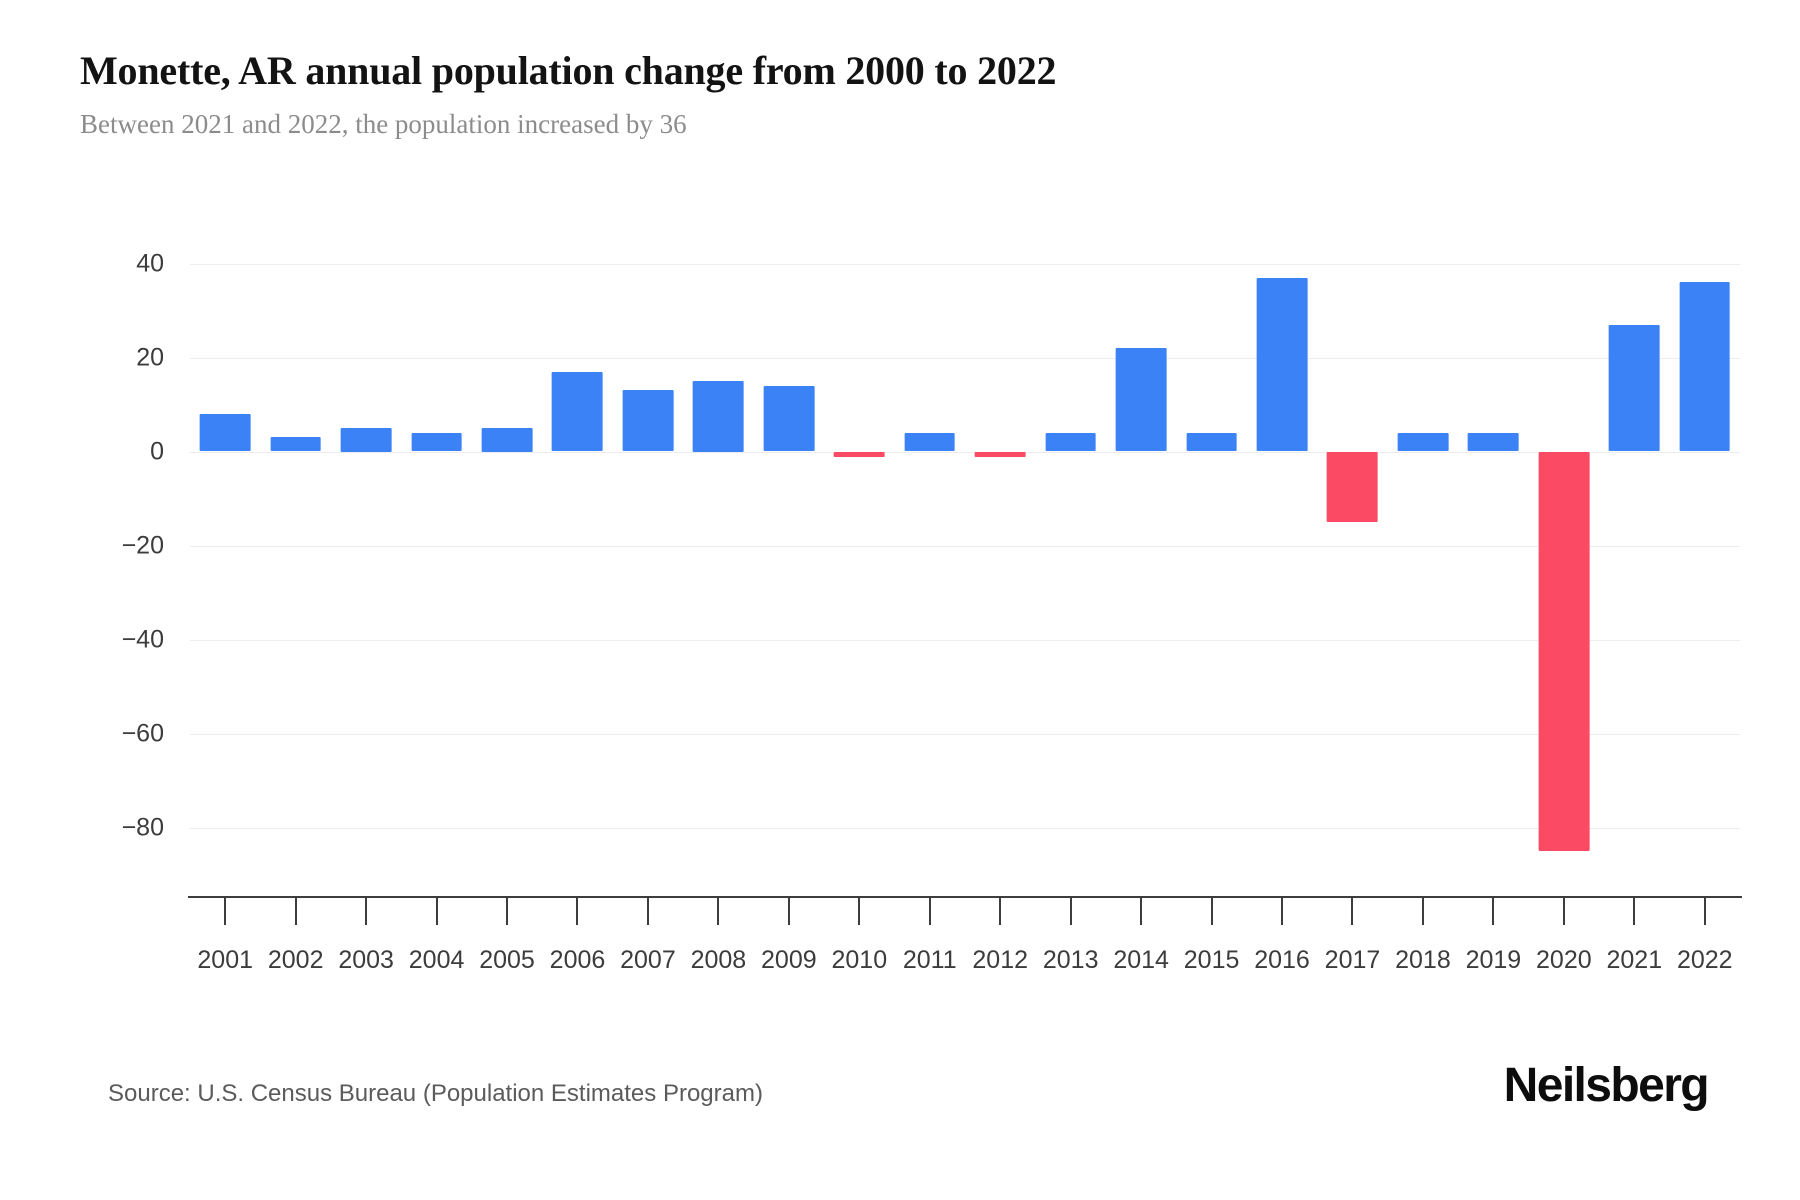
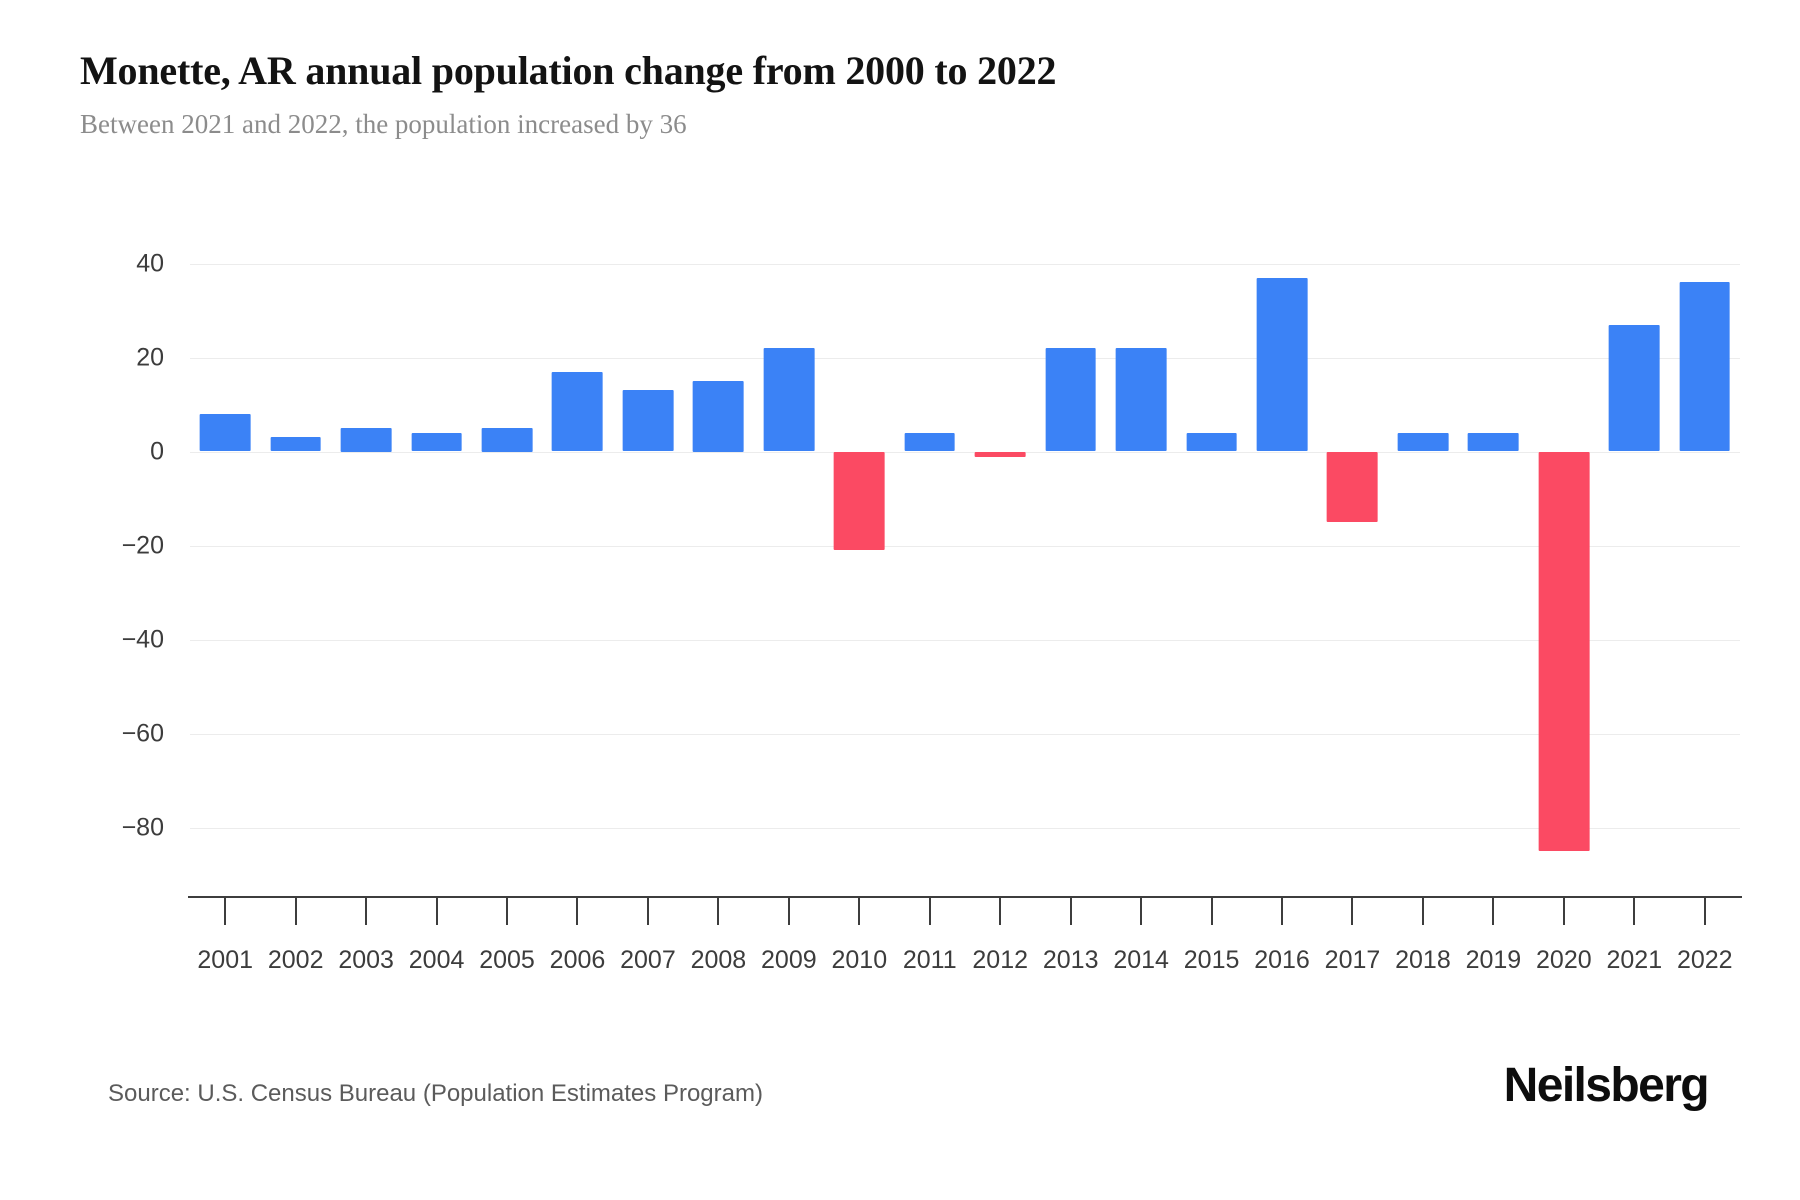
2009: 14 -> 22
2010: -1 -> -21
2013: 4 -> 22
